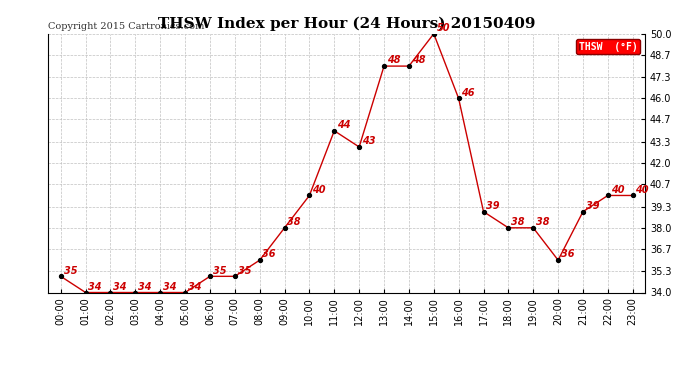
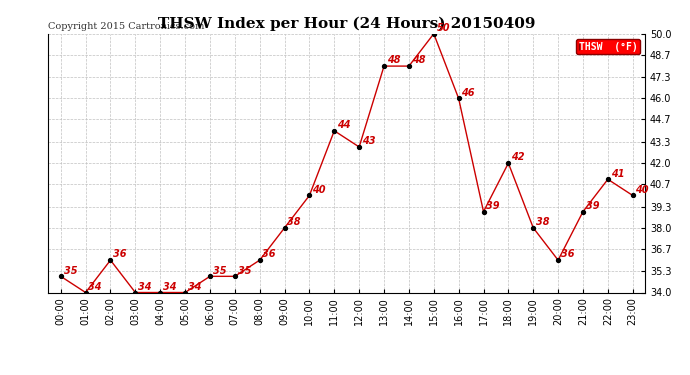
02:00: 34 -> 36
18:00: 38 -> 42
22:00: 40 -> 41
